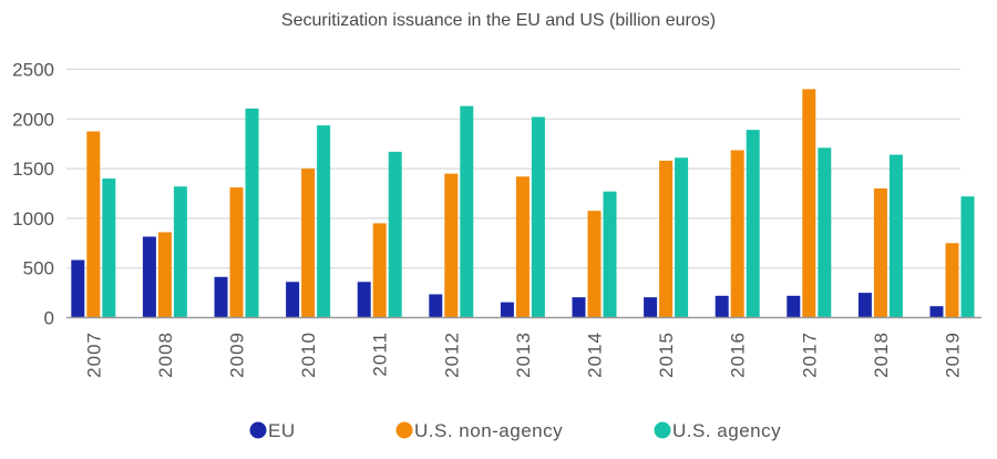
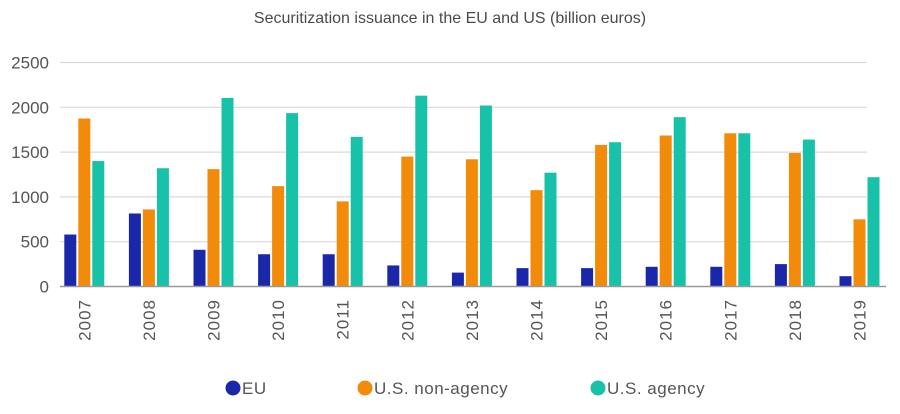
U.S. non-agency/2010: 1500 -> 1100
U.S. non-agency/2017: 2300 -> 1700
U.S. non-agency/2018: 1300 -> 1500
